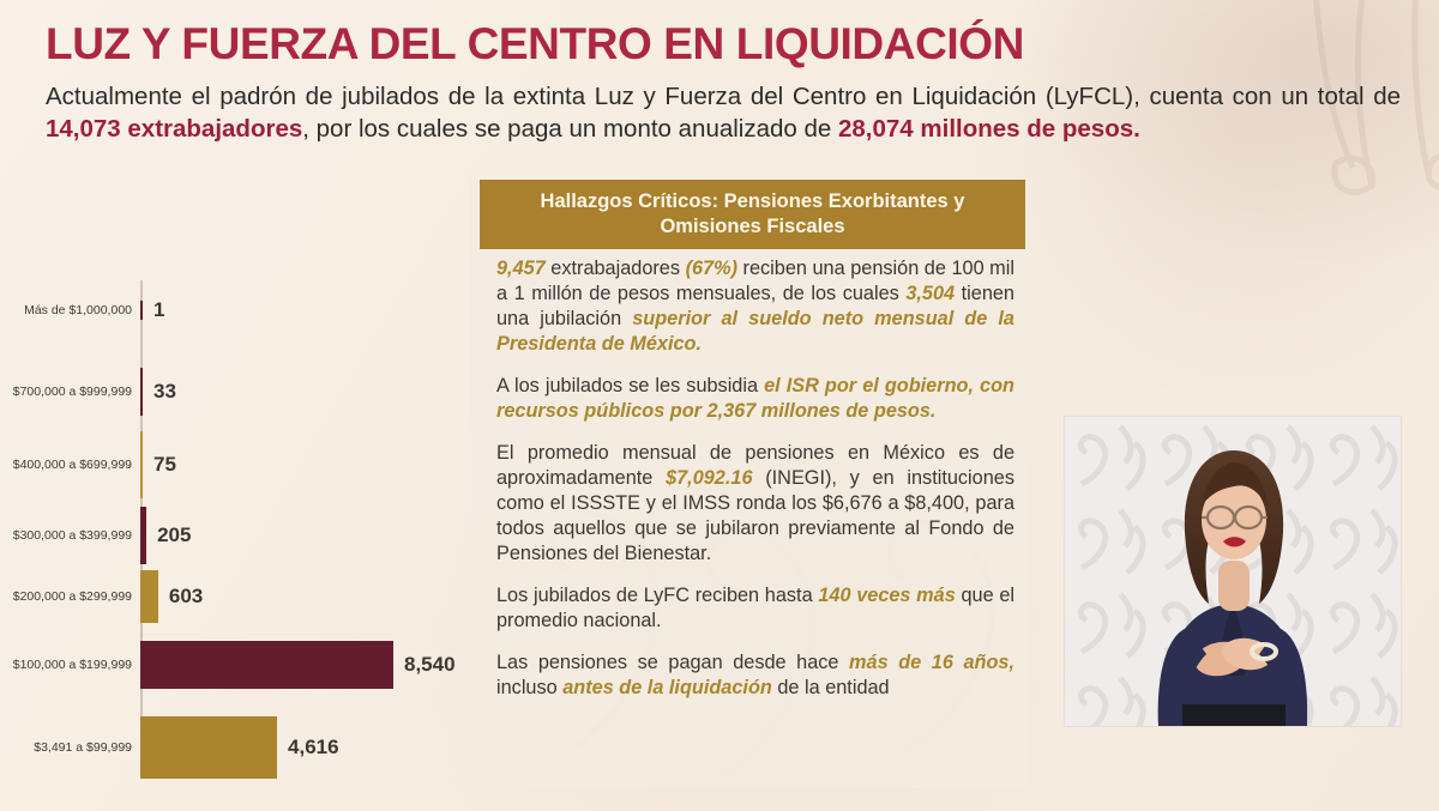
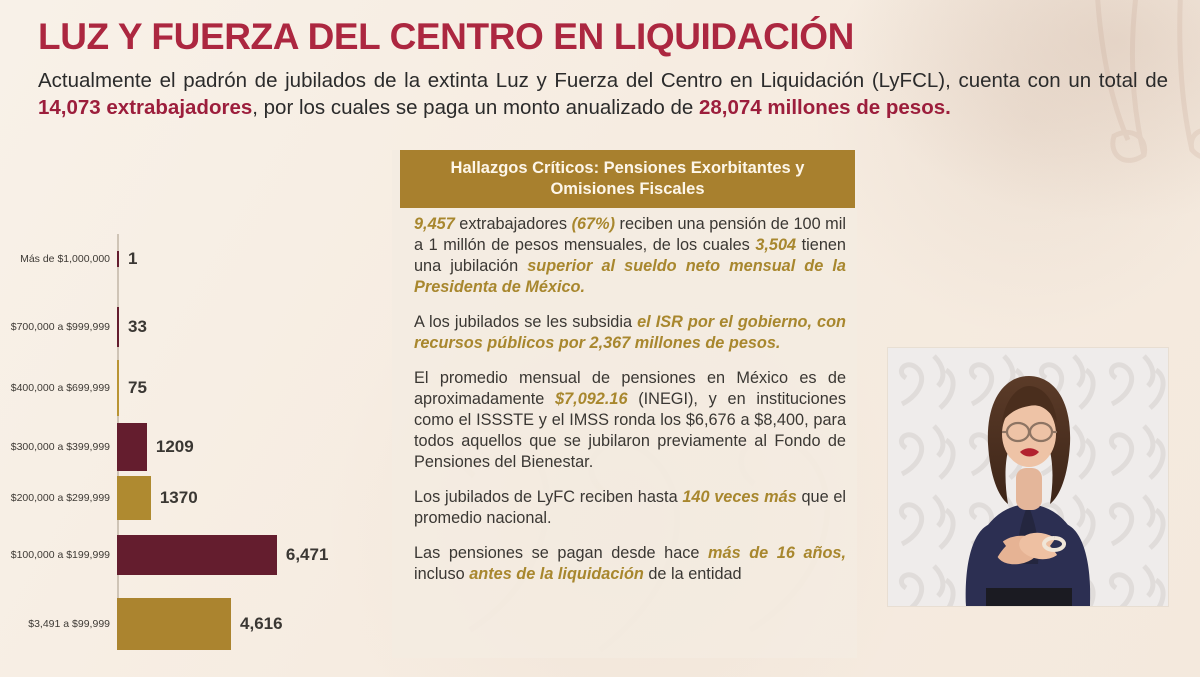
$300,000 a $399,999: 205 -> 1209
$200,000 a $299,999: 603 -> 1370
$100,000 a $199,999: 8,540 -> 6,471
